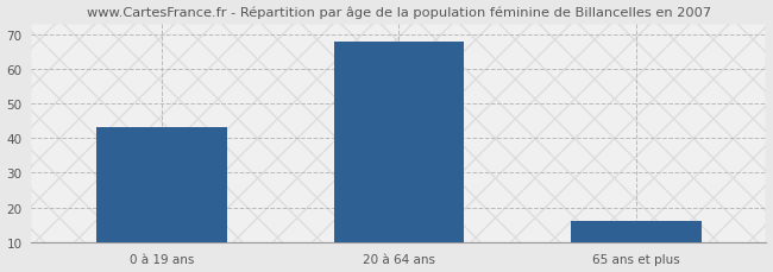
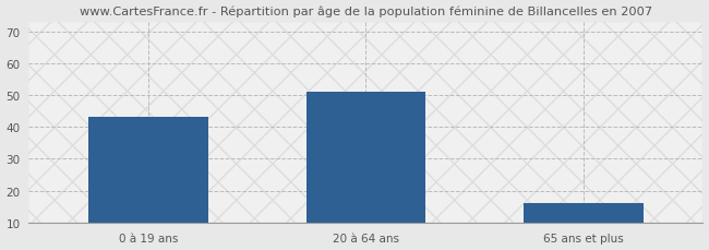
20 à 64 ans: 68 -> 51
